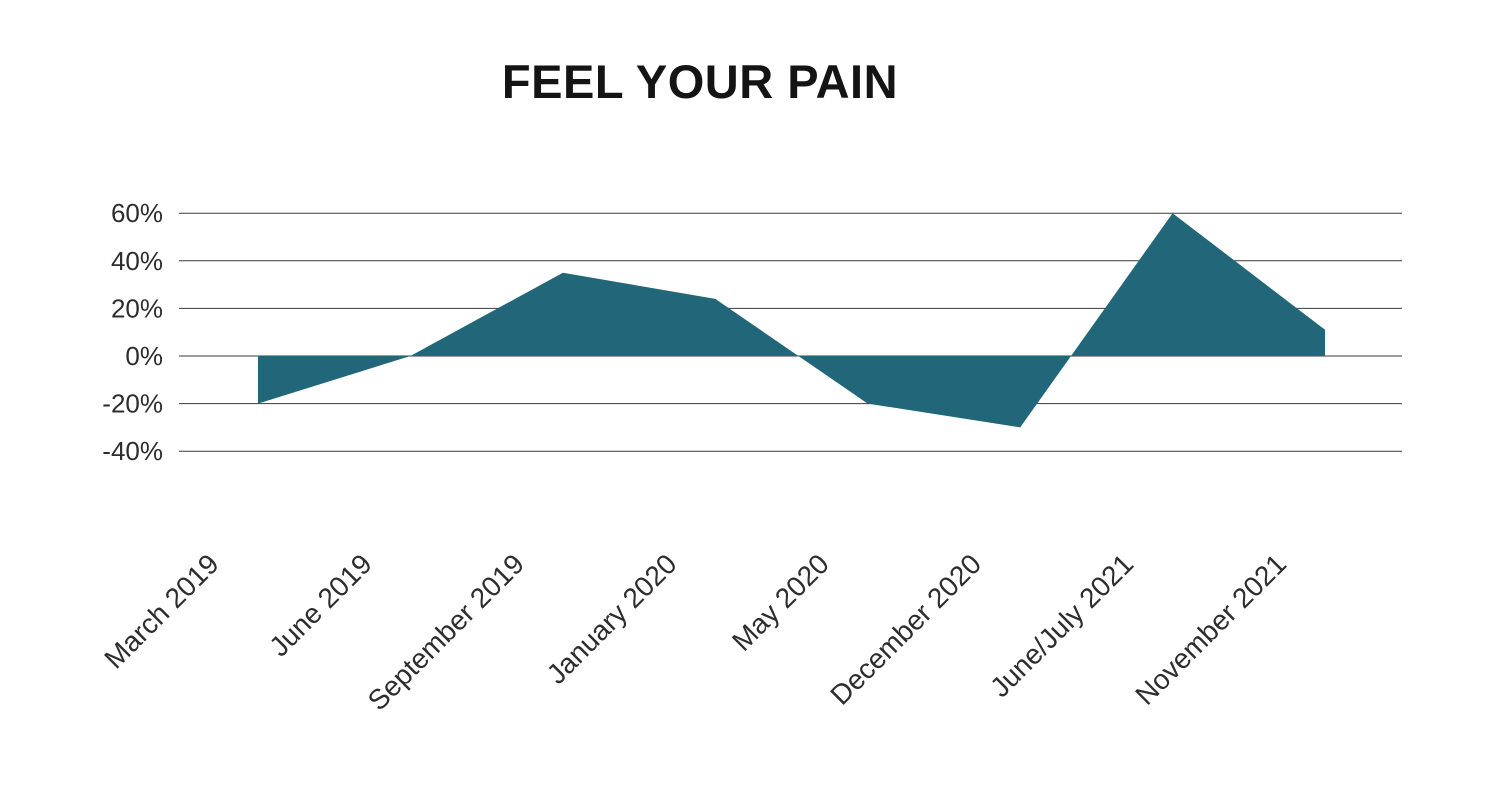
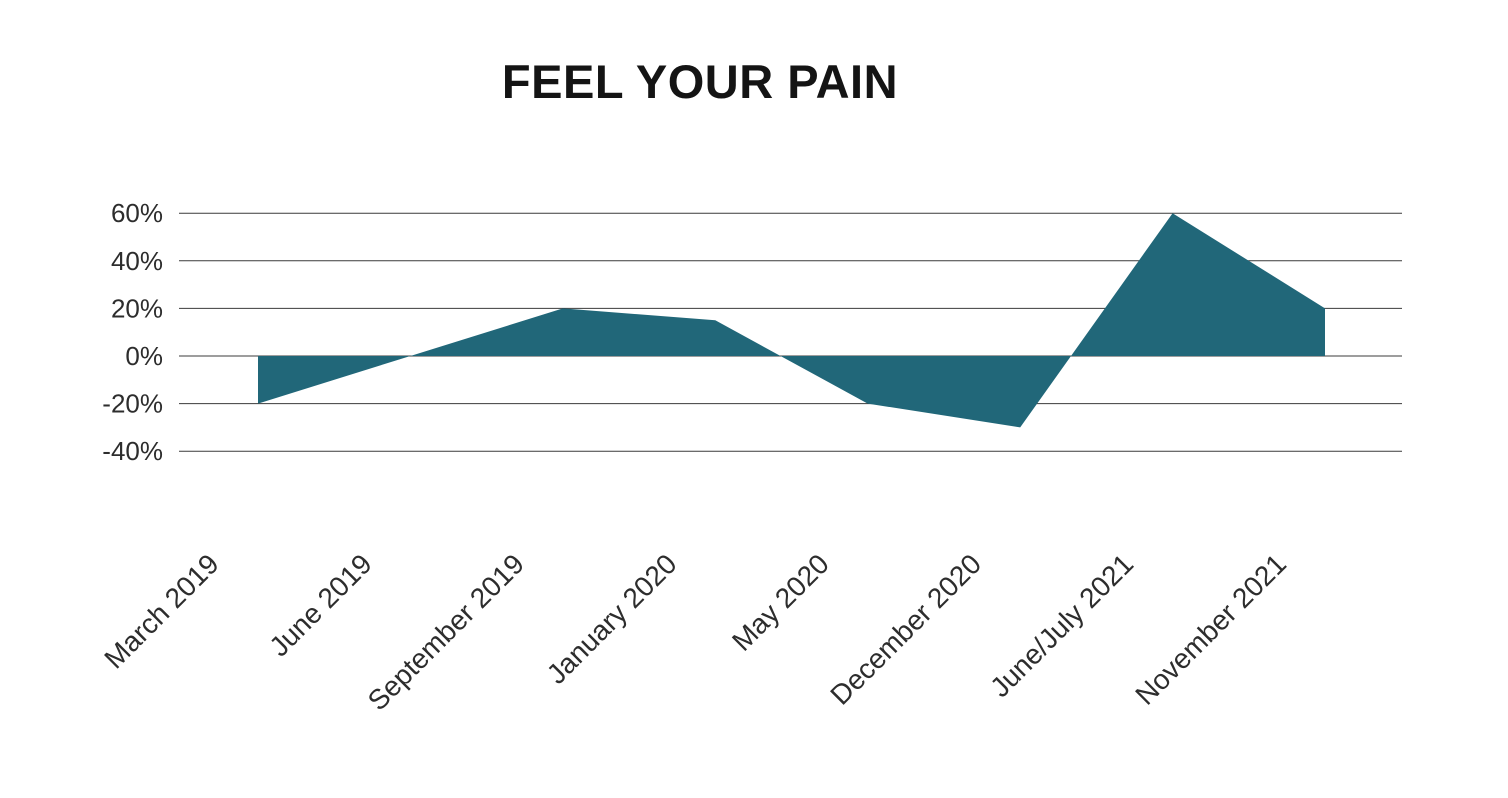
September 2019: 35% -> 20%
January 2020: 24% -> 15%
November 2021: 11% -> 20%
